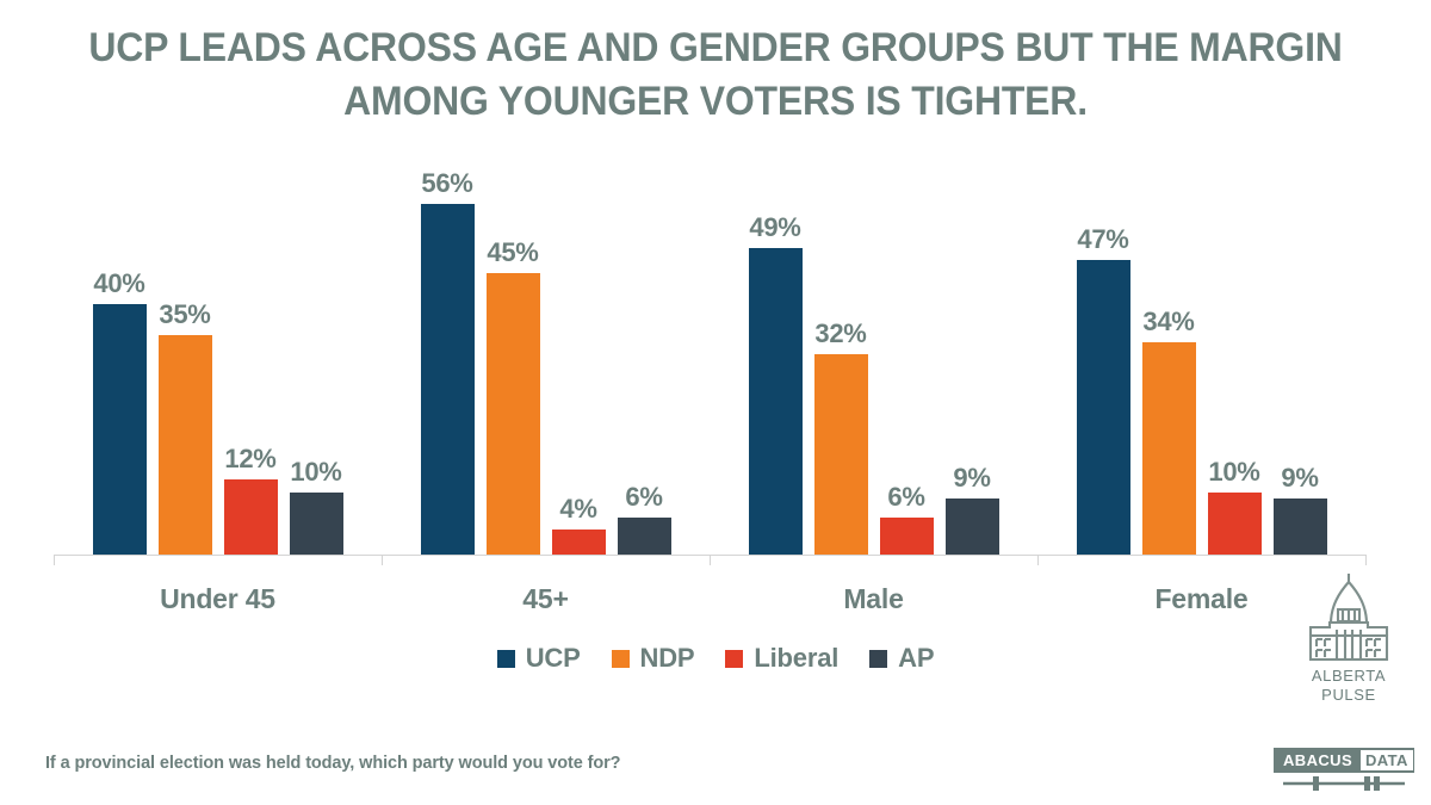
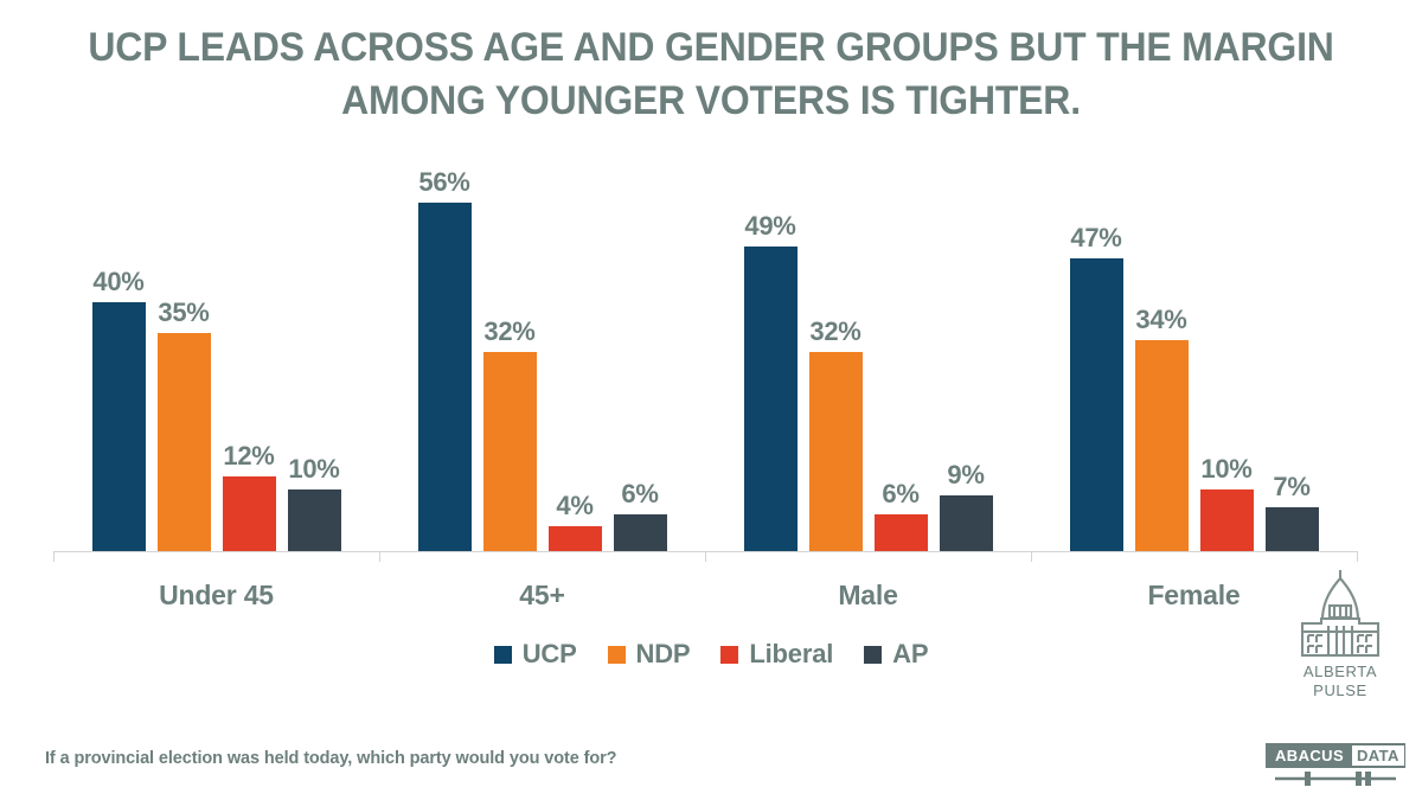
NDP/45+: 45% -> 32%
AP/Female: 9% -> 7%
